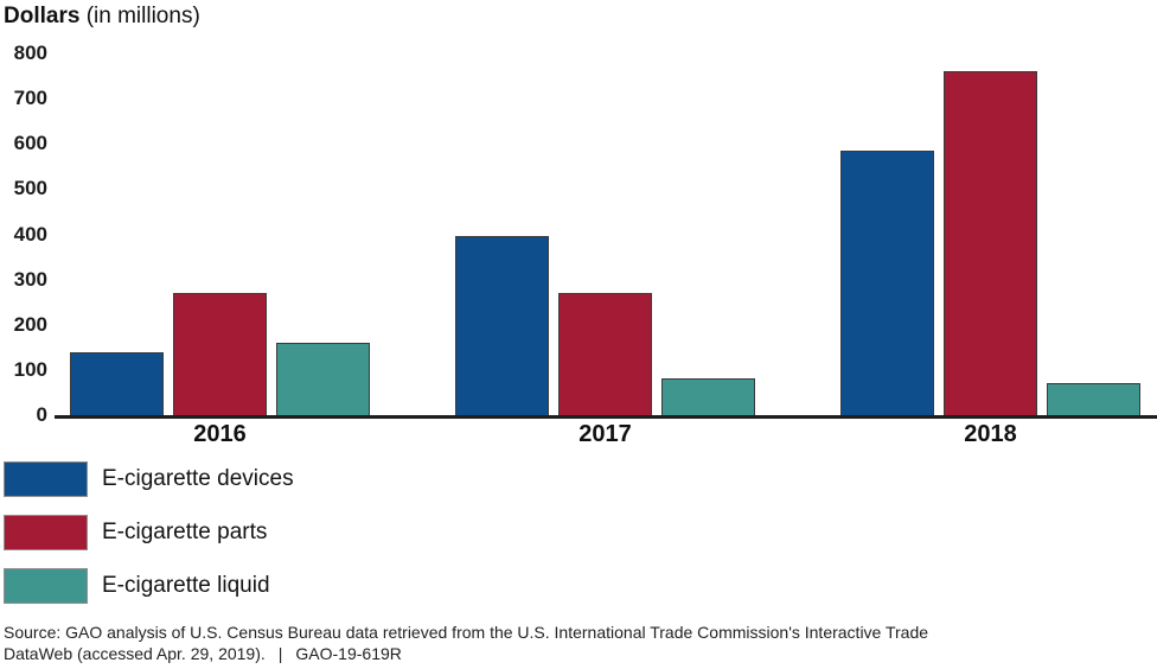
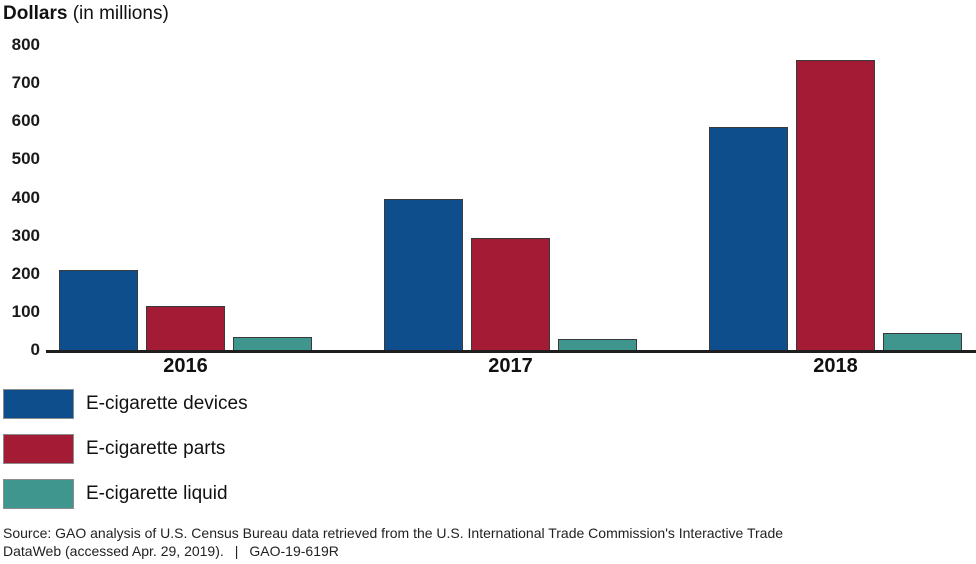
E-cigarette devices/2016: 140 -> 210
E-cigarette parts/2016: 270 -> 120
E-cigarette liquid/2016: 160 -> 40
E-cigarette parts/2017: 270 -> 300
E-cigarette liquid/2017: 80 -> 30
E-cigarette liquid/2018: 70 -> 40
